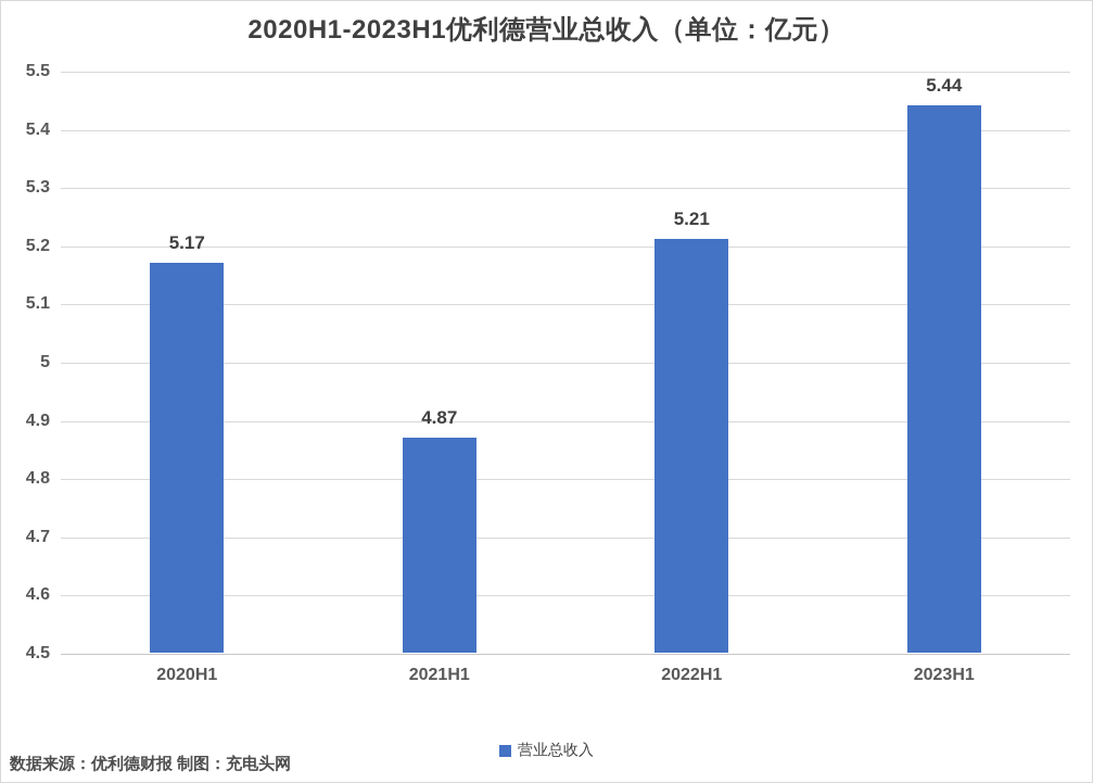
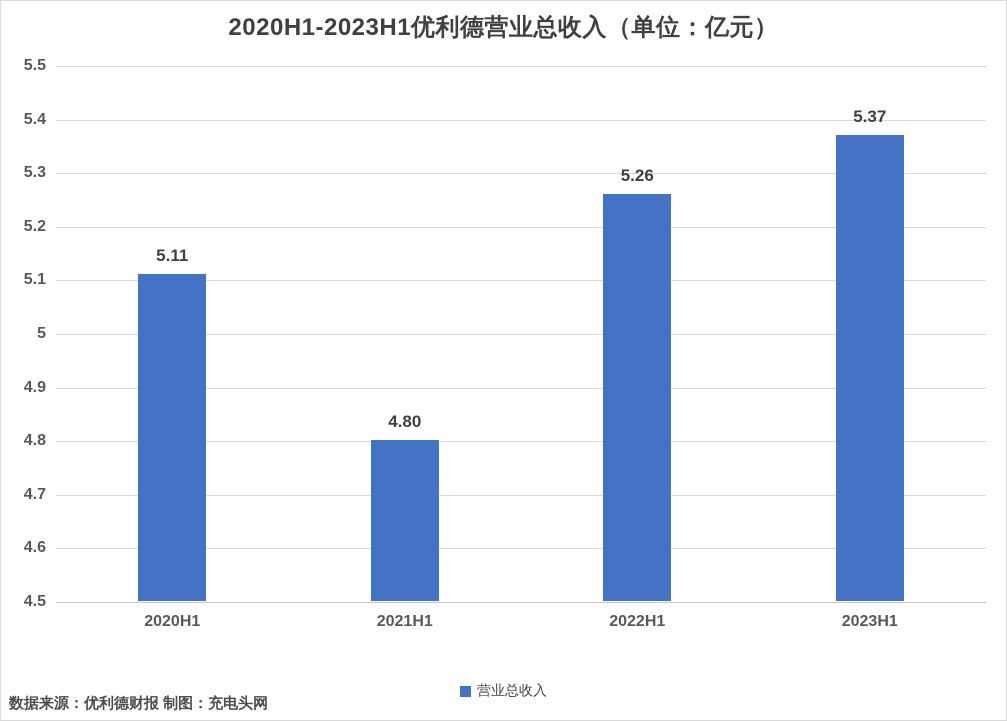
2020H1: 5.17 -> 5.11
2021H1: 4.87 -> 4.80
2022H1: 5.21 -> 5.26
2023H1: 5.44 -> 5.37
